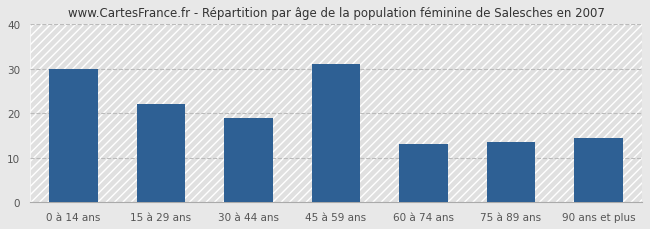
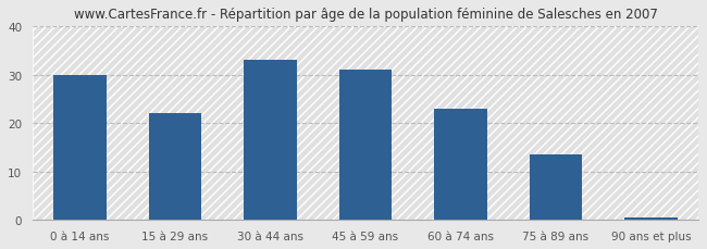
30 à 44 ans: 19.0 -> 33.0
60 à 74 ans: 13.0 -> 23.0
90 ans et plus: 14.5 -> 0.5
